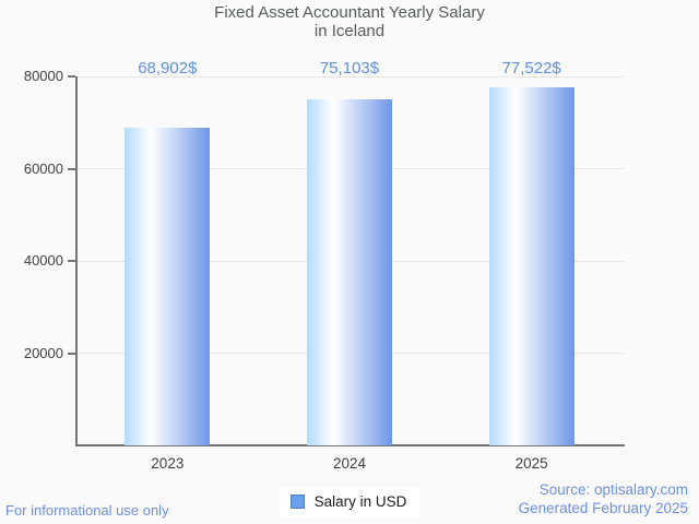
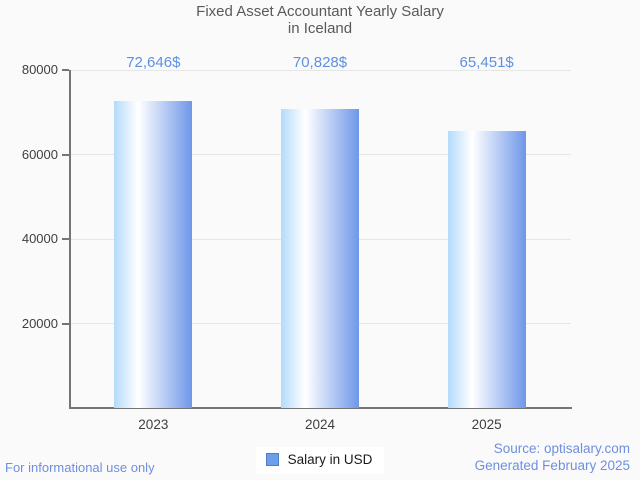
2023: 68,902 -> 72,646
2024: 75,103 -> 70,828
2025: 77,522 -> 65,451
